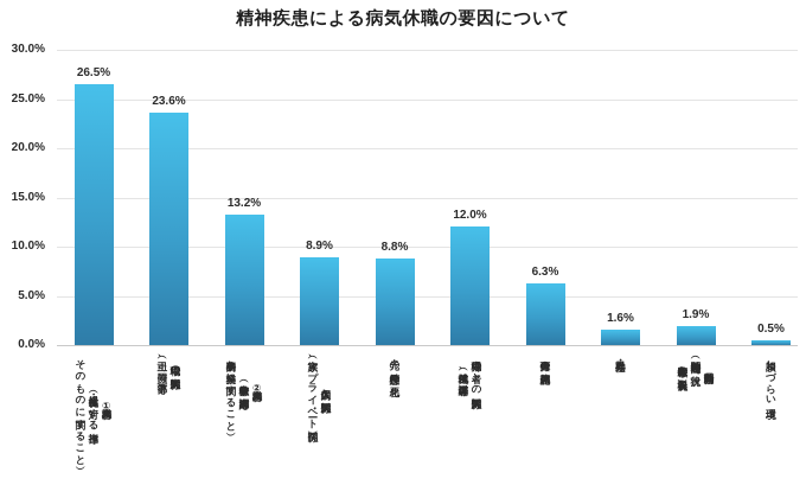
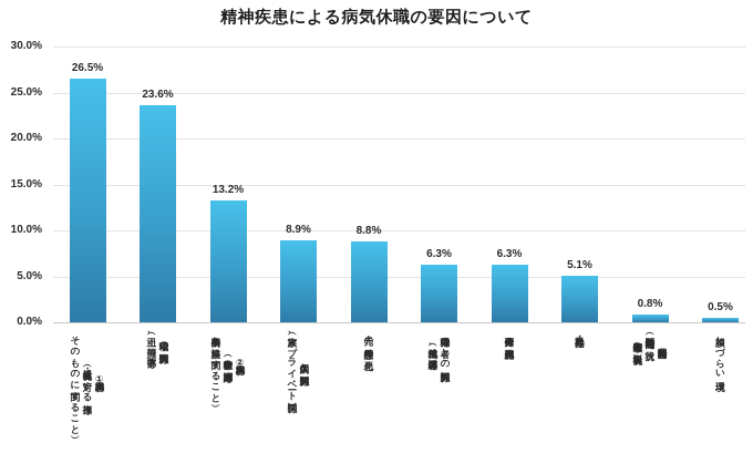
職場外の者との対人関係 （地域住民、保護者等）: 12.0% -> 6.3%
異動・昇任: 1.6% -> 5.1%
長時間勤務 （時間外在校等時間の状況、 年次有給休暇の取得状況）: 1.9% -> 0.8%
